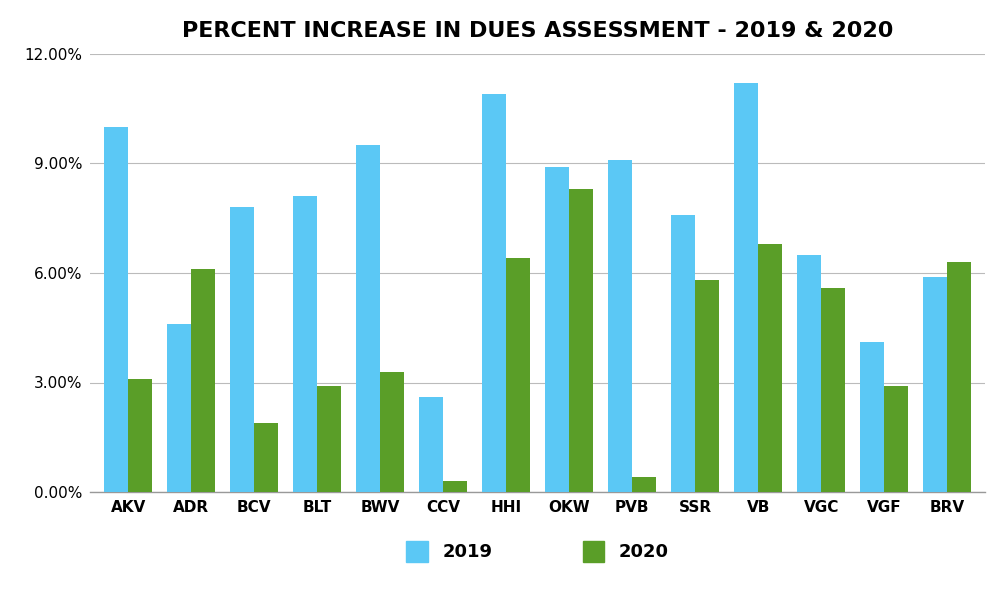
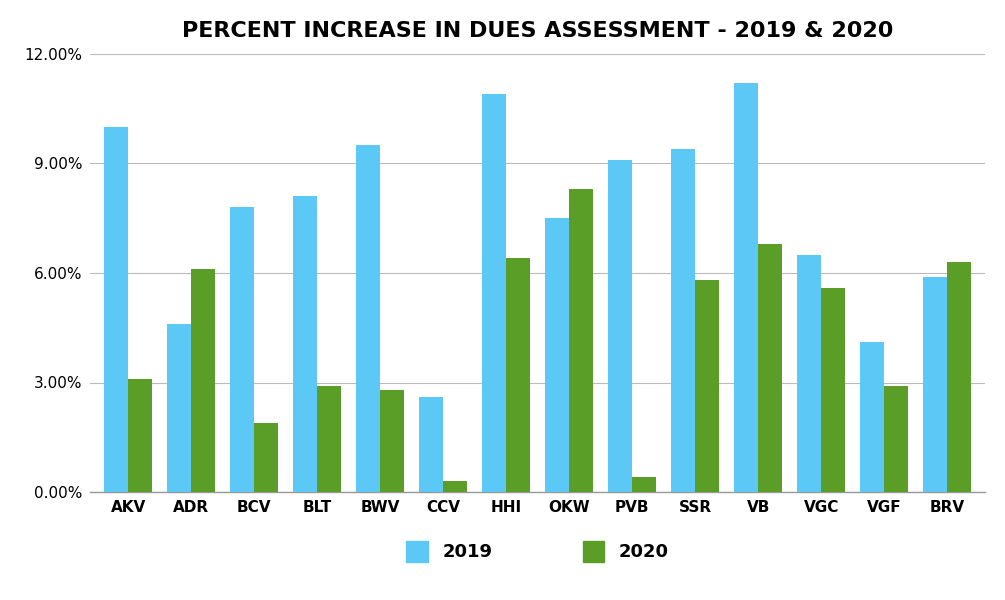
2020/BWV: 3.3% -> 2.8%
2019/OKW: 8.9% -> 7.5%
2019/SSR: 7.6% -> 9.4%
